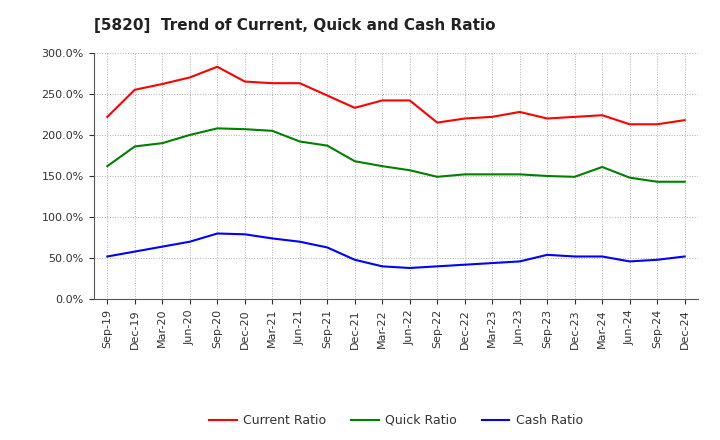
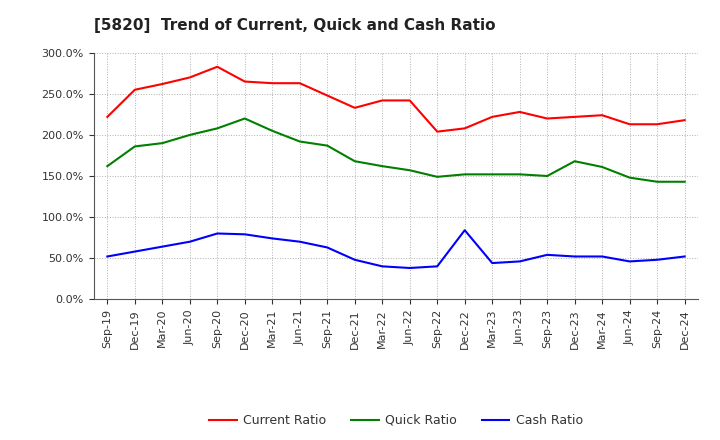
Quick Ratio/Dec-20: 207% -> 220%
Current Ratio/Sep-22: 215% -> 204%
Current Ratio/Dec-22: 220% -> 208%
Cash Ratio/Dec-22: 42% -> 84%
Quick Ratio/Dec-23: 149% -> 168%
